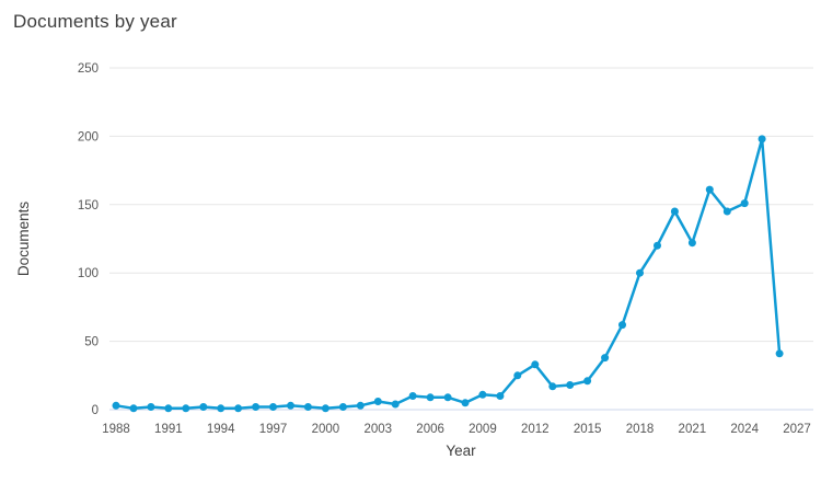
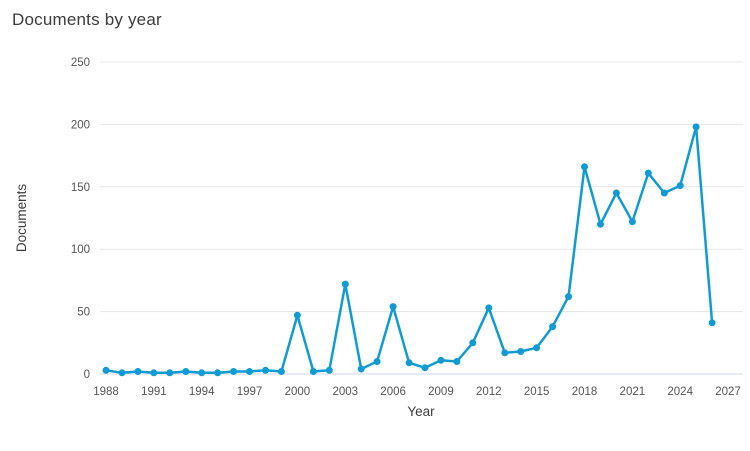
2000: 1 -> 47
2003: 6 -> 72
2006: 9 -> 54
2012: 33 -> 53
2018: 100 -> 166
